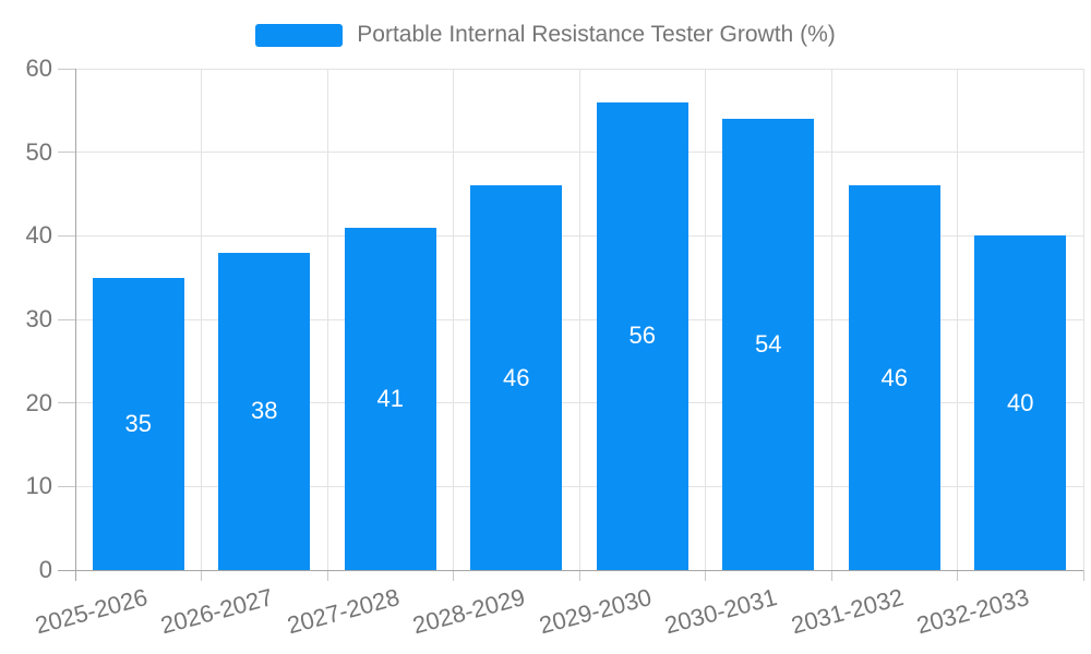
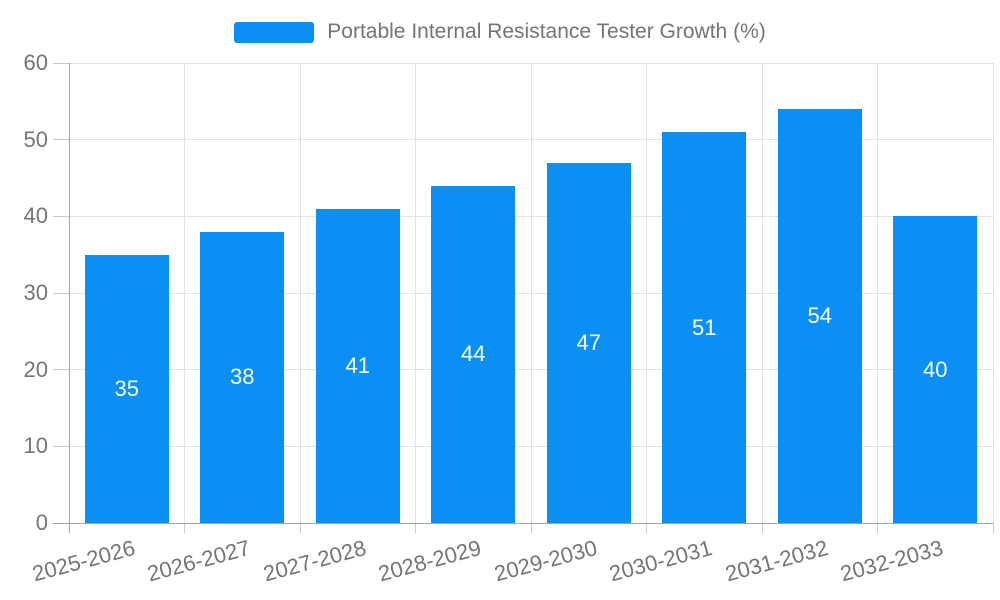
2028-2029: 46 -> 44
2029-2030: 56 -> 47
2030-2031: 54 -> 51
2031-2032: 46 -> 54
